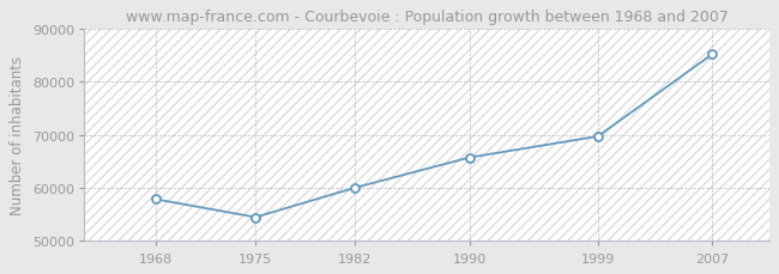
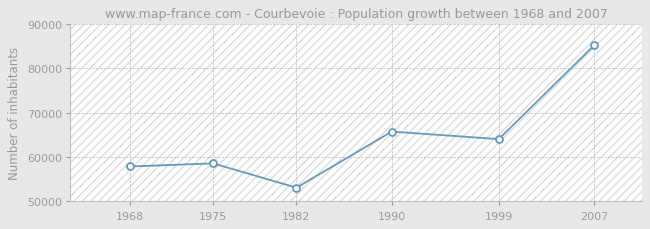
1975: 54400 -> 58500
1982: 60000 -> 53000
1999: 69700 -> 64000
